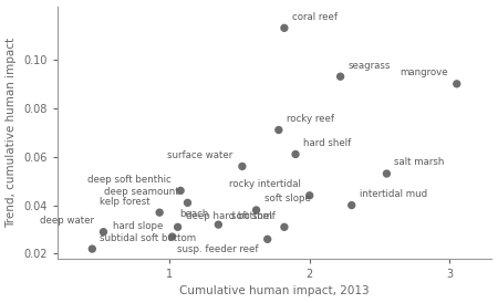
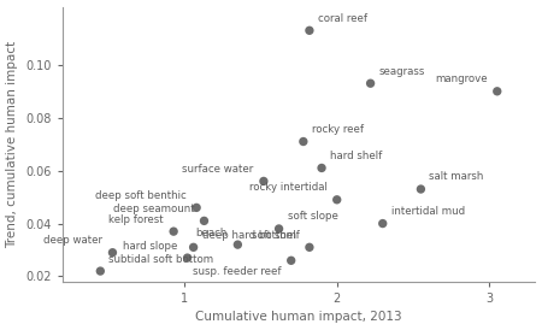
2: 0.044 -> 0.049
